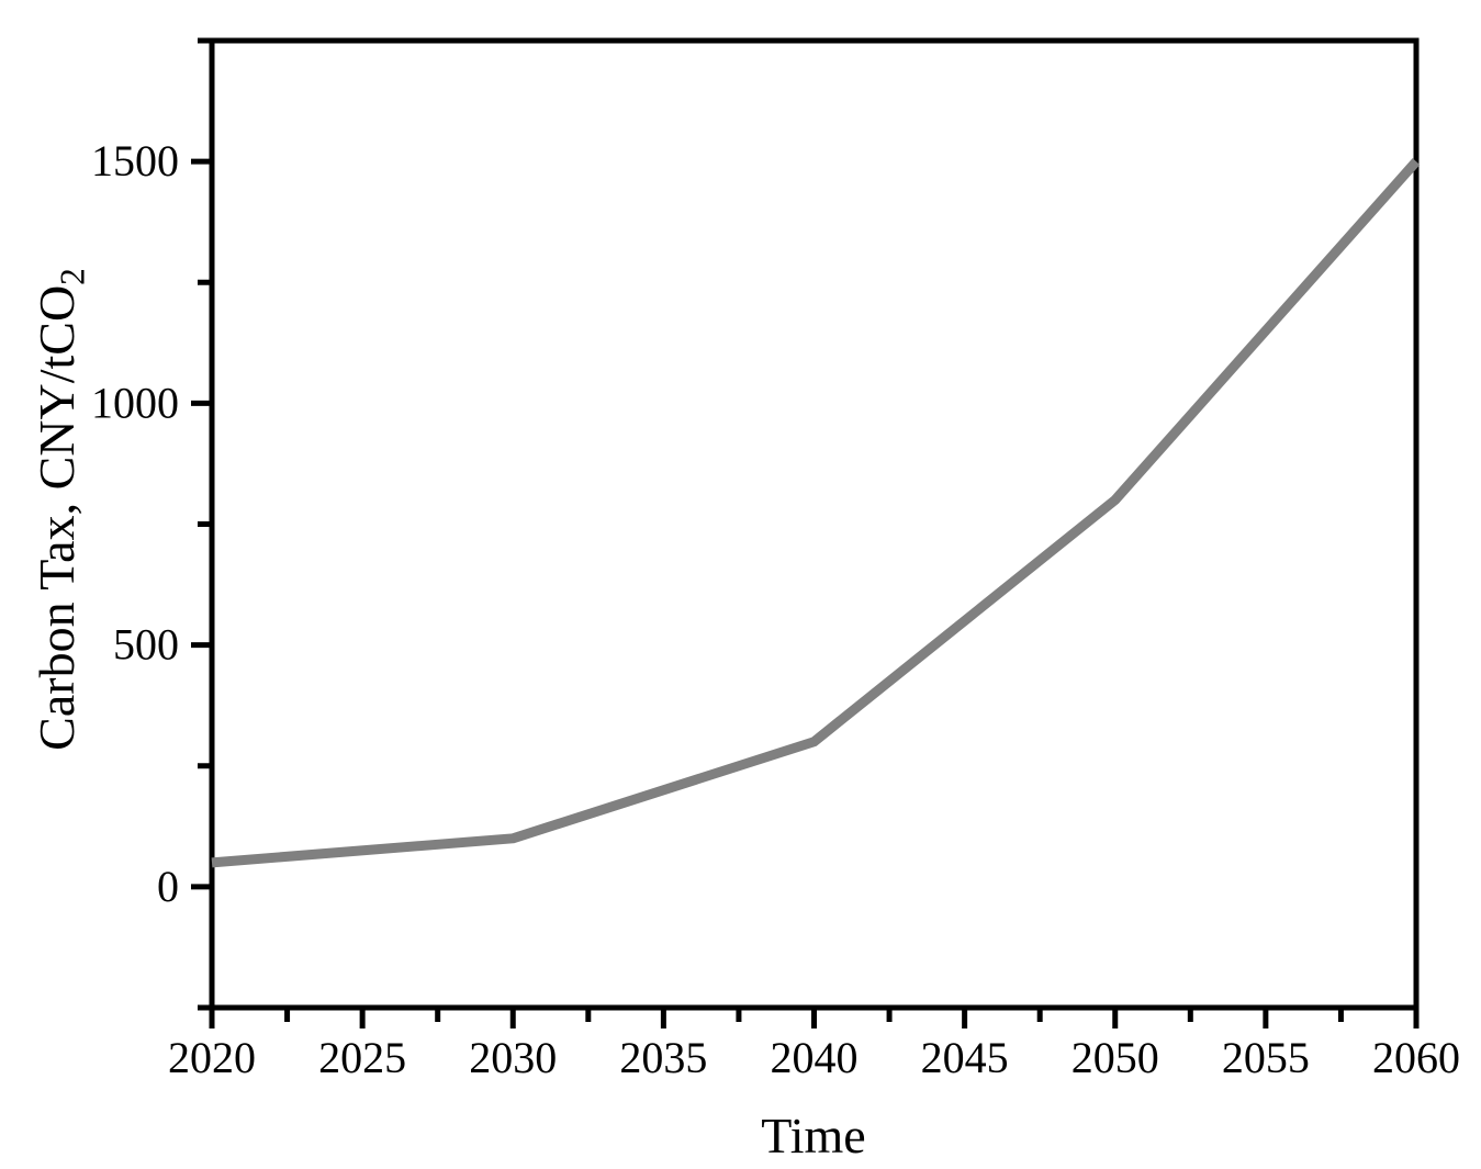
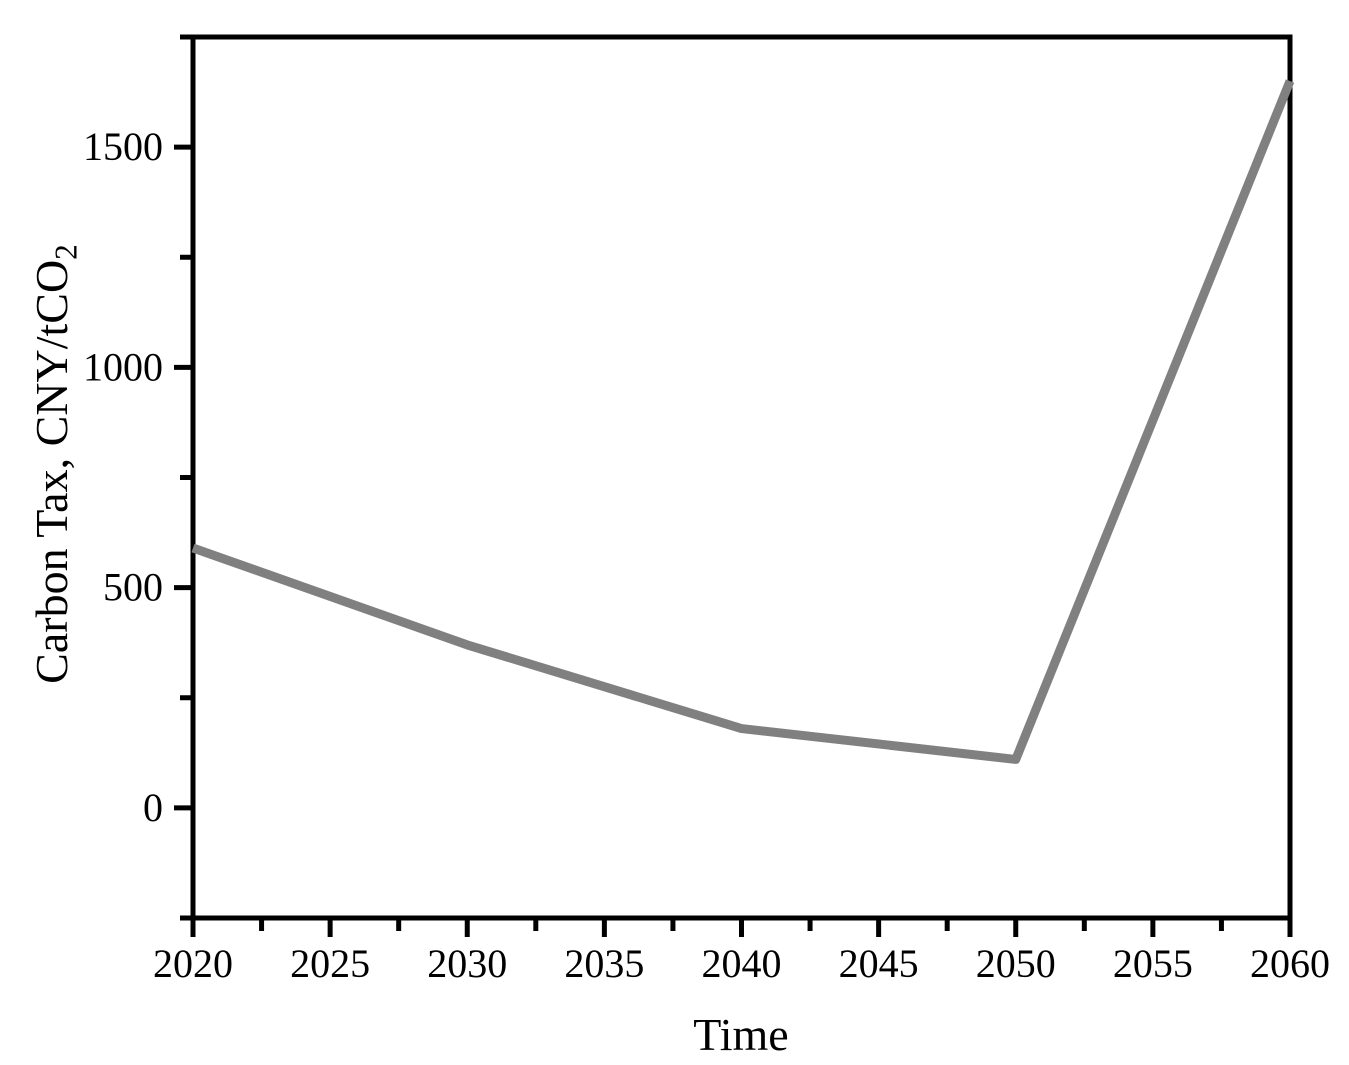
2020: 50 -> 590
2030: 100 -> 370
2040: 300 -> 180
2050: 800 -> 110
2060: 1500 -> 1650
